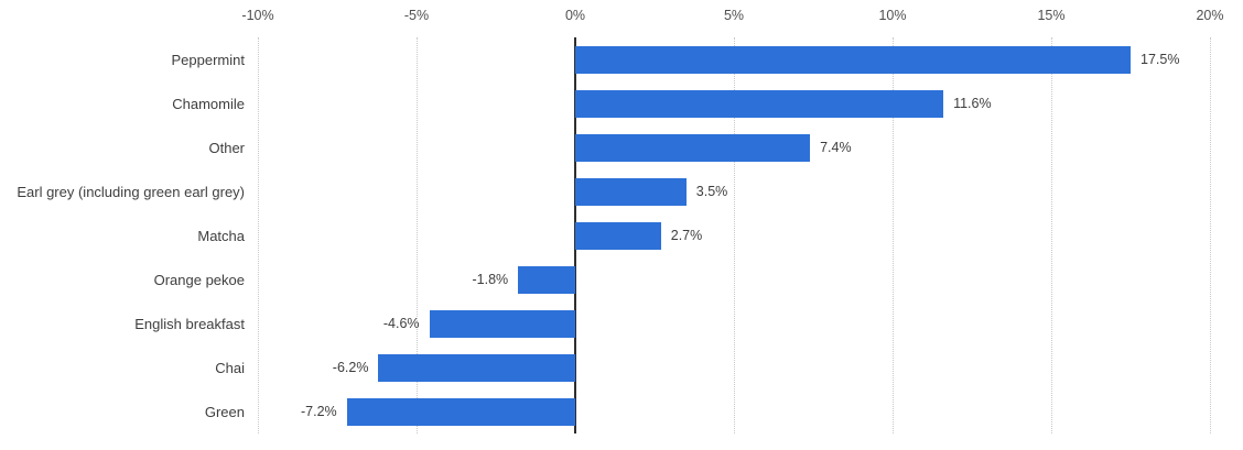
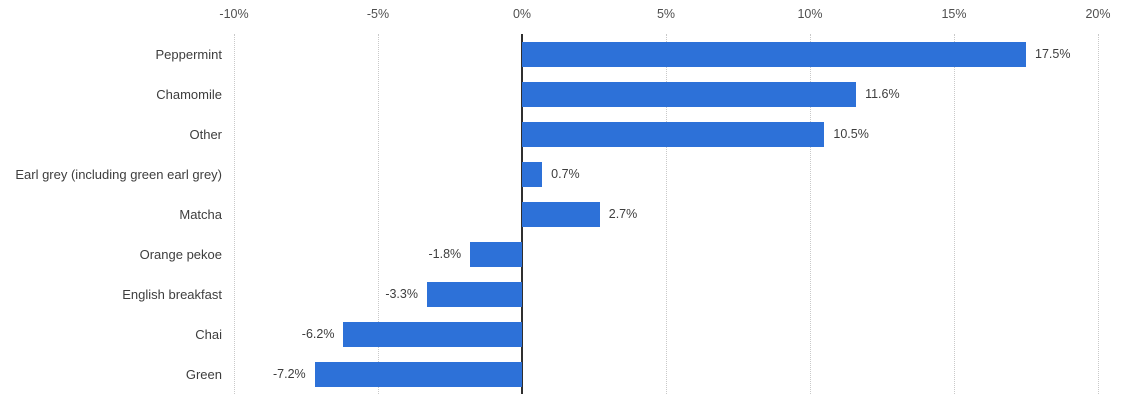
Other: 7.4% -> 10.5%
Earl grey (including green earl grey): 3.5% -> 0.7%
English breakfast: -4.6% -> -3.3%
